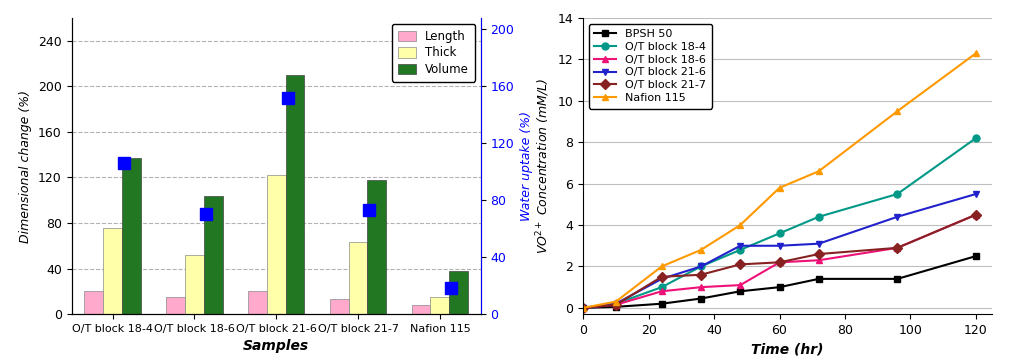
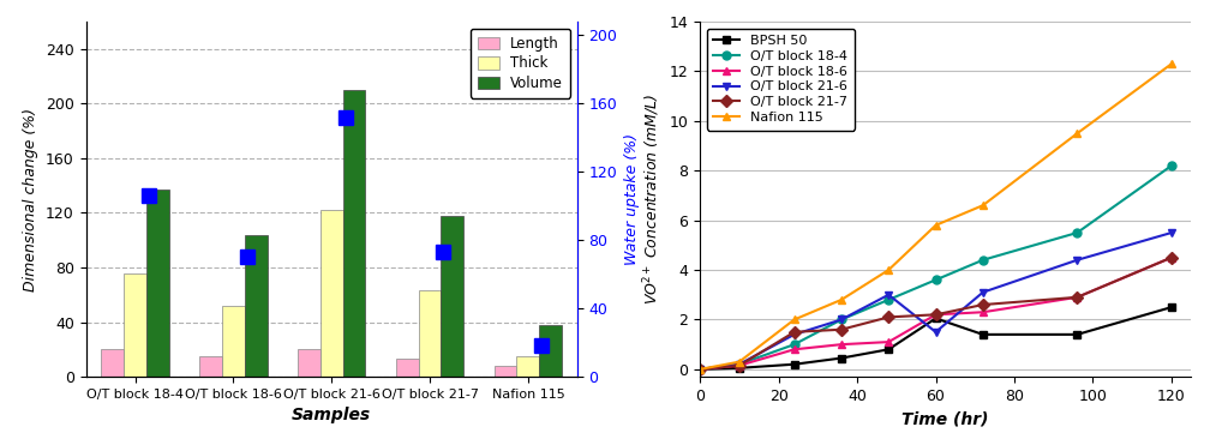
BPSH 50/60: 1.00 -> 2.05
O/T block 21-6/60: 3.0 -> 1.5
